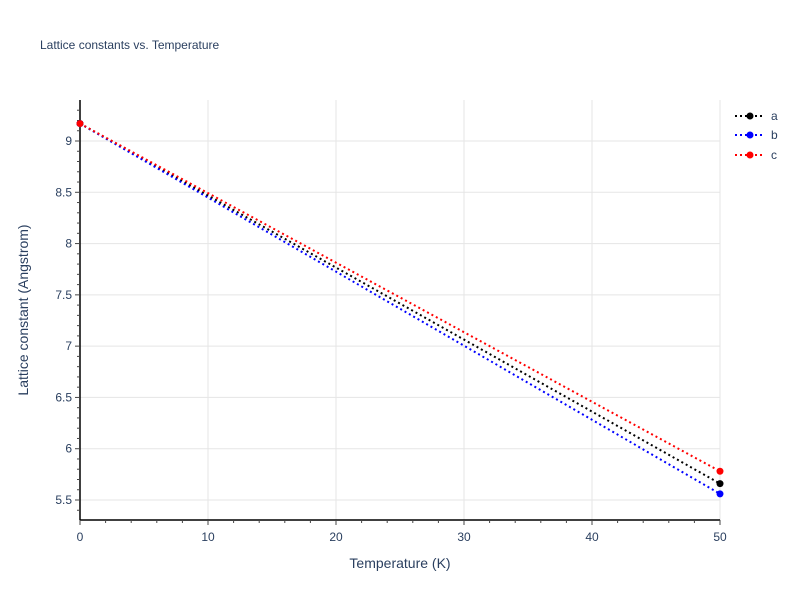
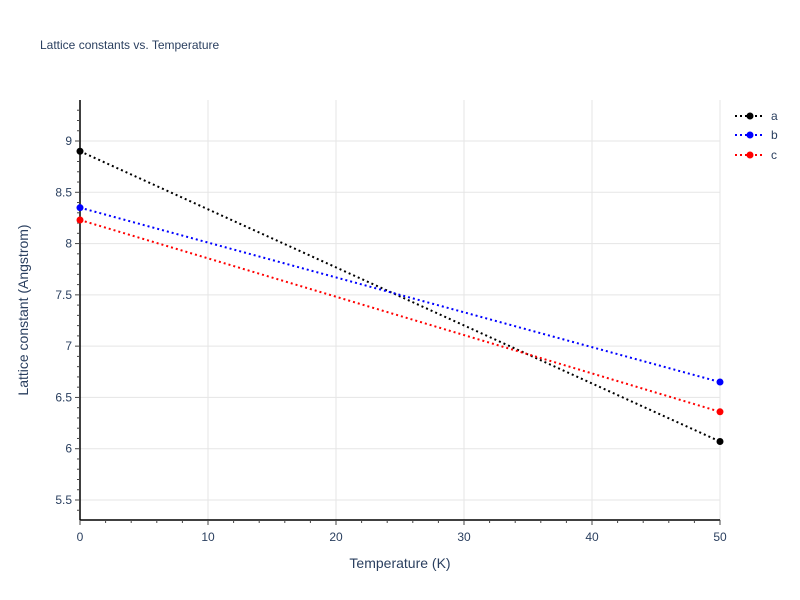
a/0: 9.17 -> 8.90
b/0: 9.17 -> 8.35
c/0: 9.17 -> 8.23
a/50: 5.66 -> 6.07
b/50: 5.56 -> 6.65
c/50: 5.78 -> 6.36
